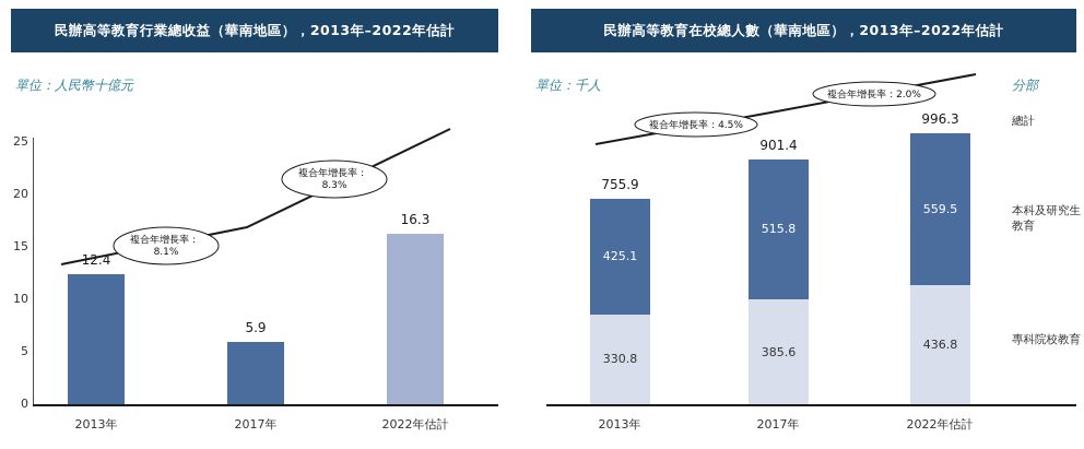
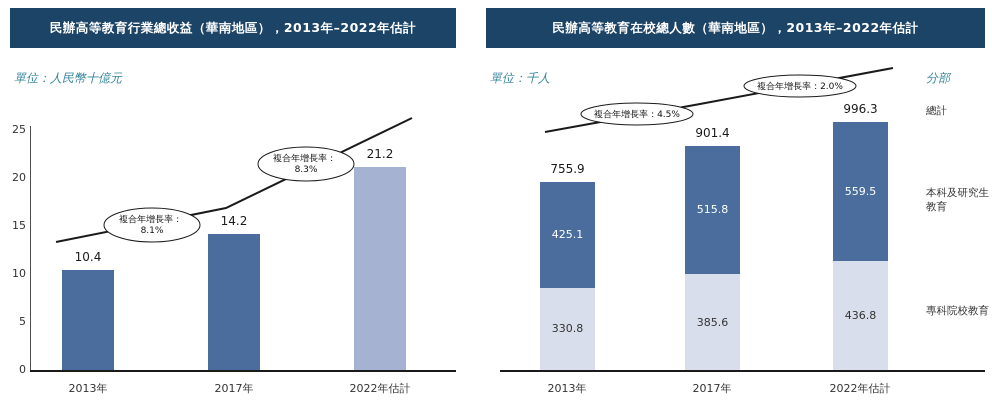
民辦高等教育行業總收益（華南地區），2013年–2022年估計/2013年: 12.4 -> 10.4
民辦高等教育行業總收益（華南地區），2013年–2022年估計/2017年: 5.9 -> 14.2
民辦高等教育行業總收益（華南地區），2013年–2022年估計/2022年估計: 16.3 -> 21.2
